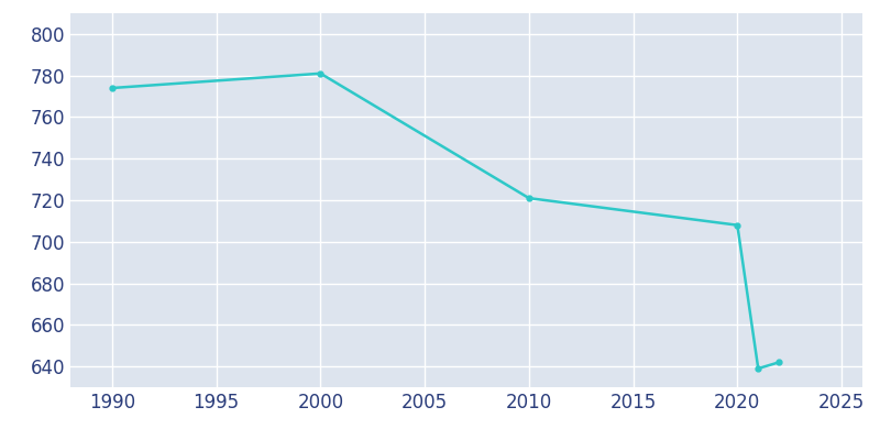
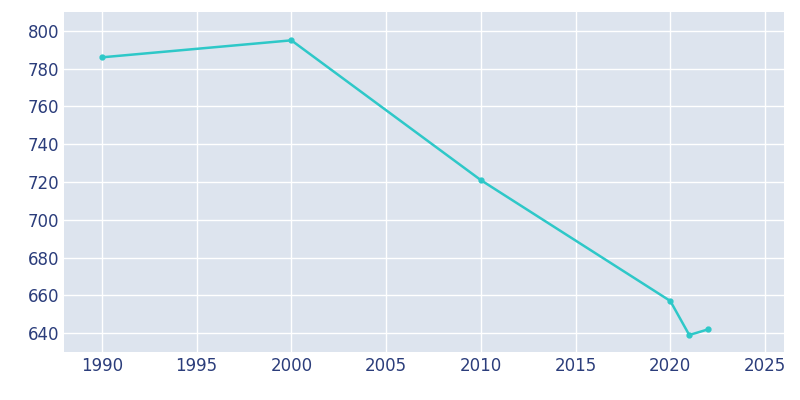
1990: 774 -> 786
2000: 781 -> 795
2020: 708 -> 657
